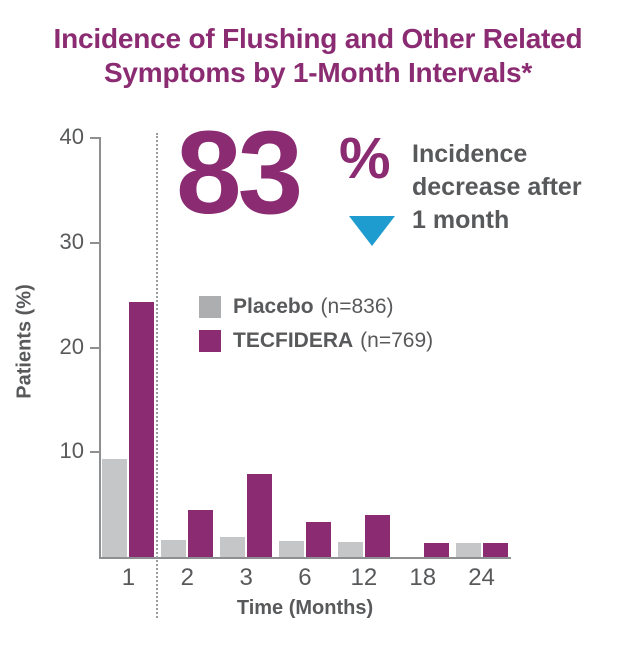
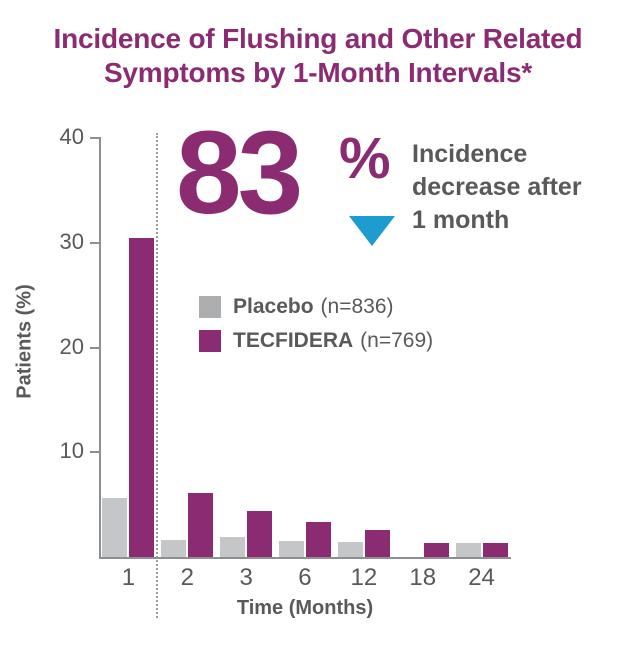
Placebo/1: 9.4 -> 5.6
TECFIDERA/1: 24.3 -> 30.5
TECFIDERA/2: 4.5 -> 6.1
TECFIDERA/3: 7.9 -> 4.4
TECFIDERA/12: 4.0 -> 2.6
